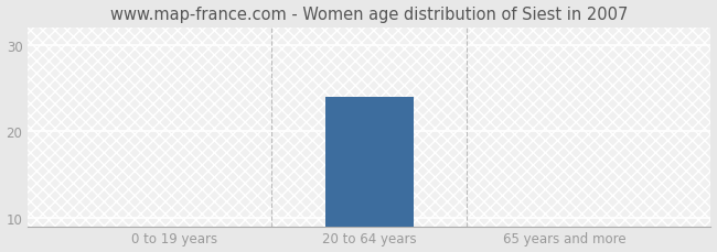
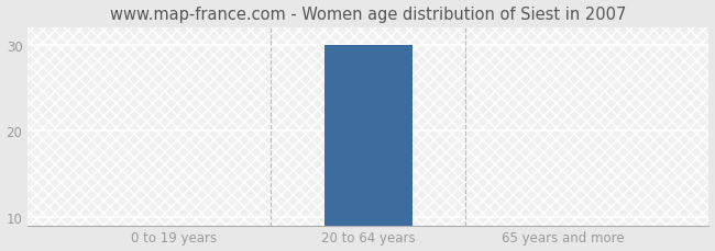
20 to 64 years: 24 -> 30
